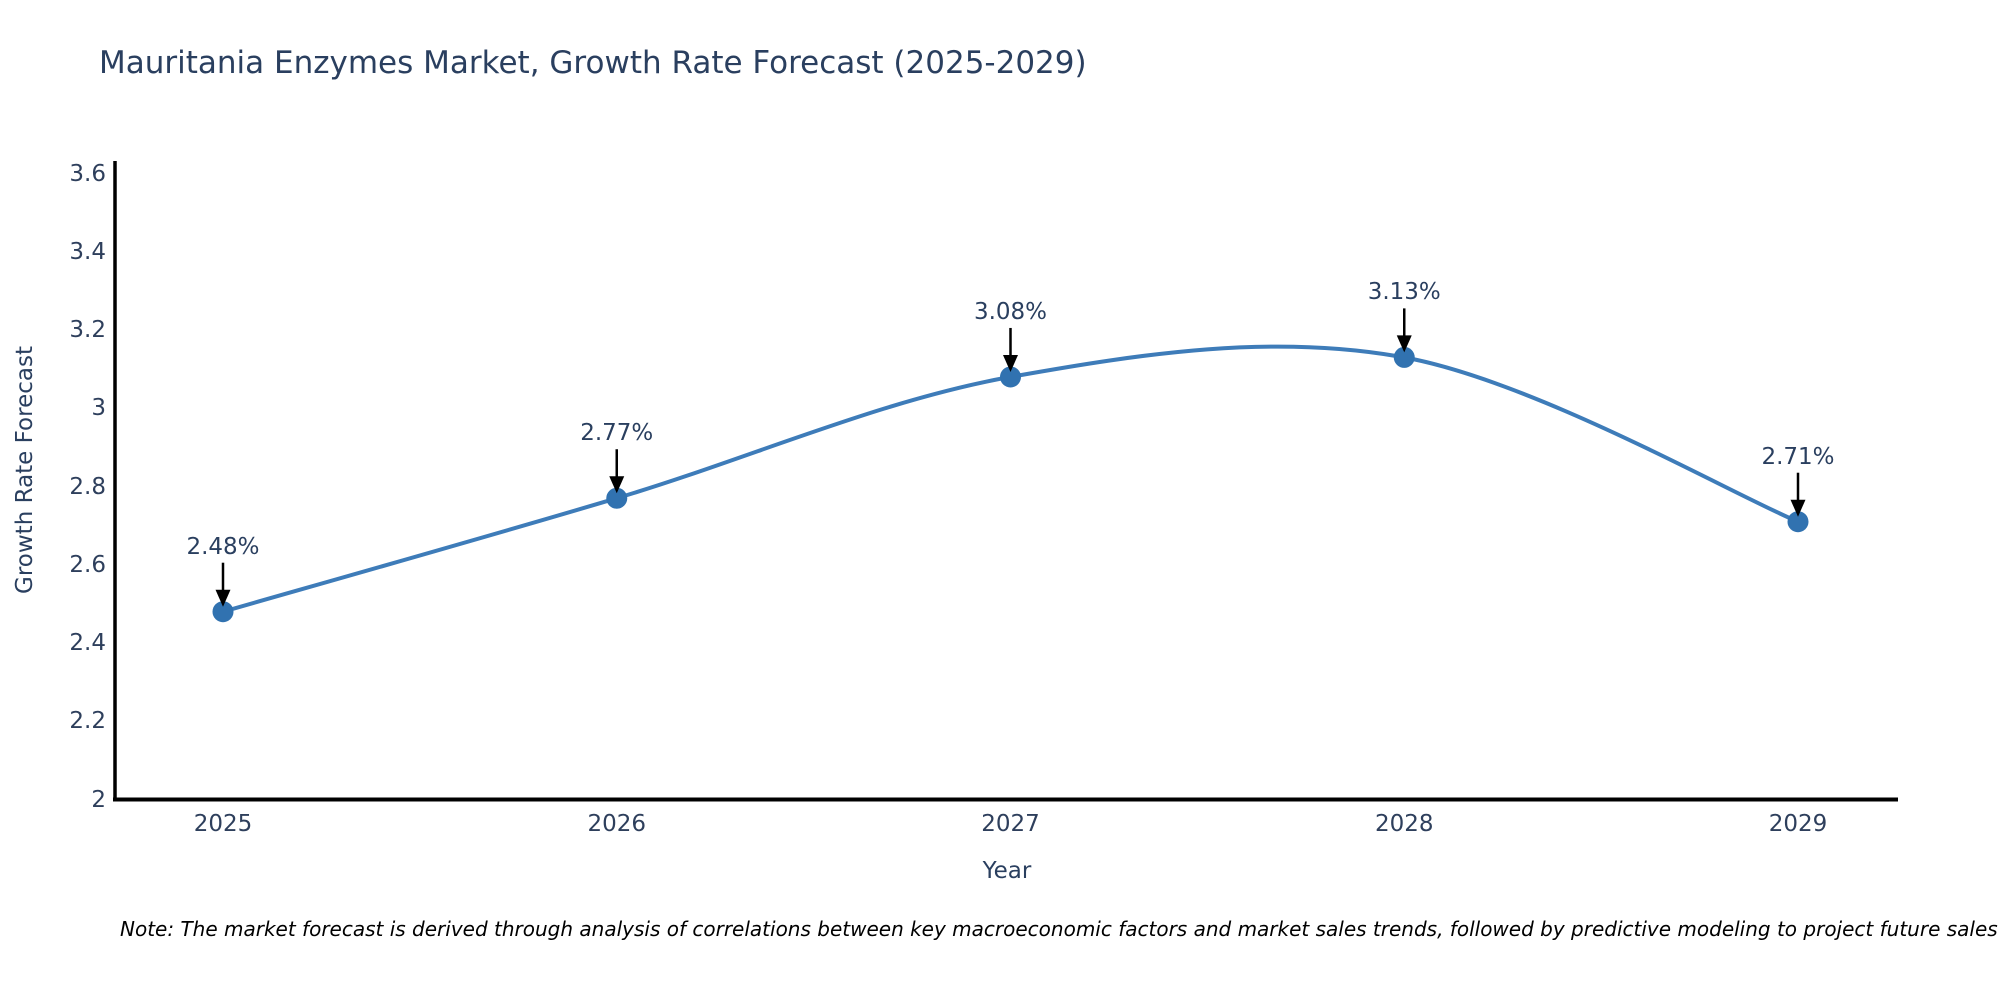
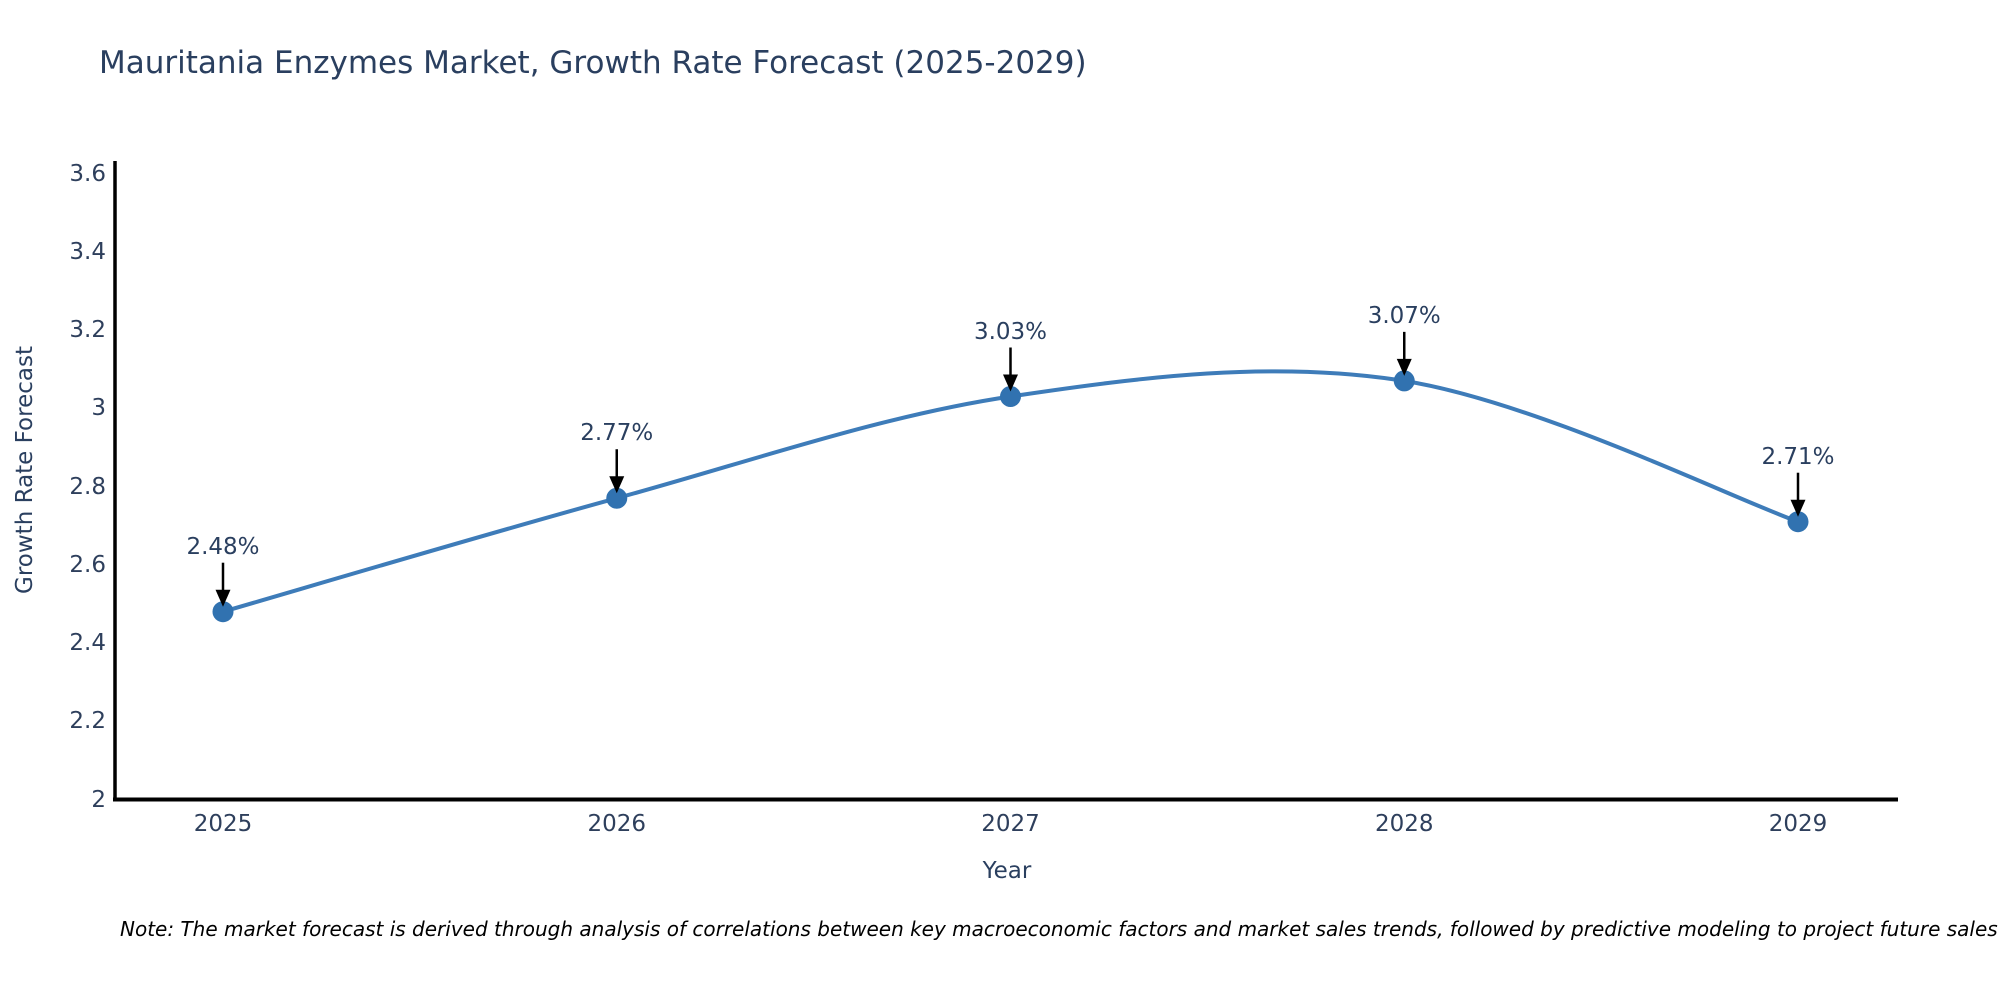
2027: 3.08% -> 3.03%
2028: 3.13% -> 3.07%
